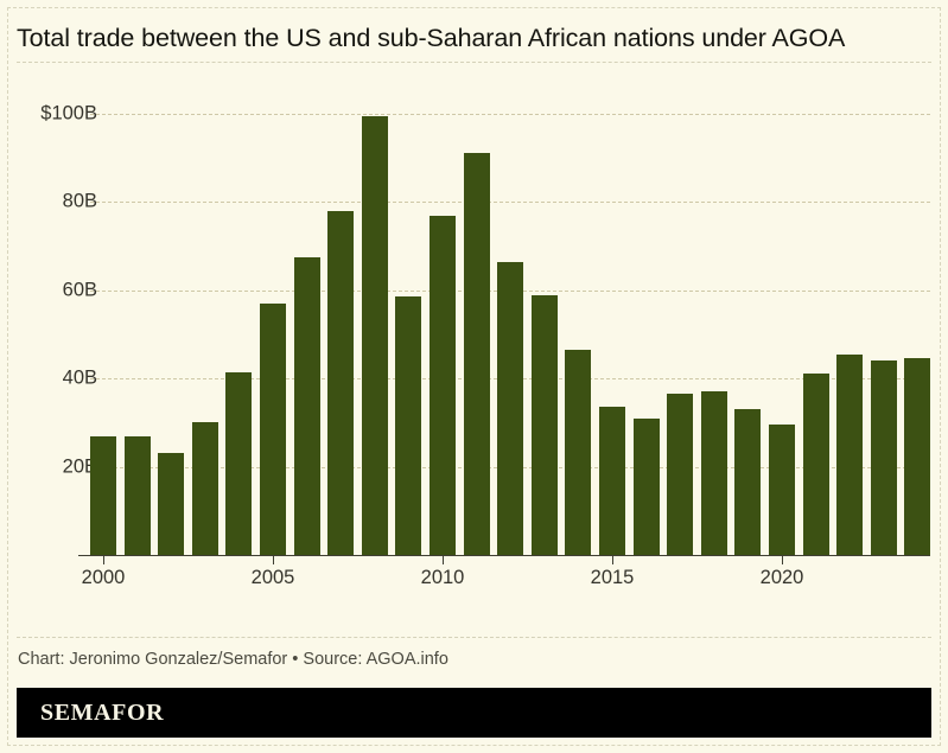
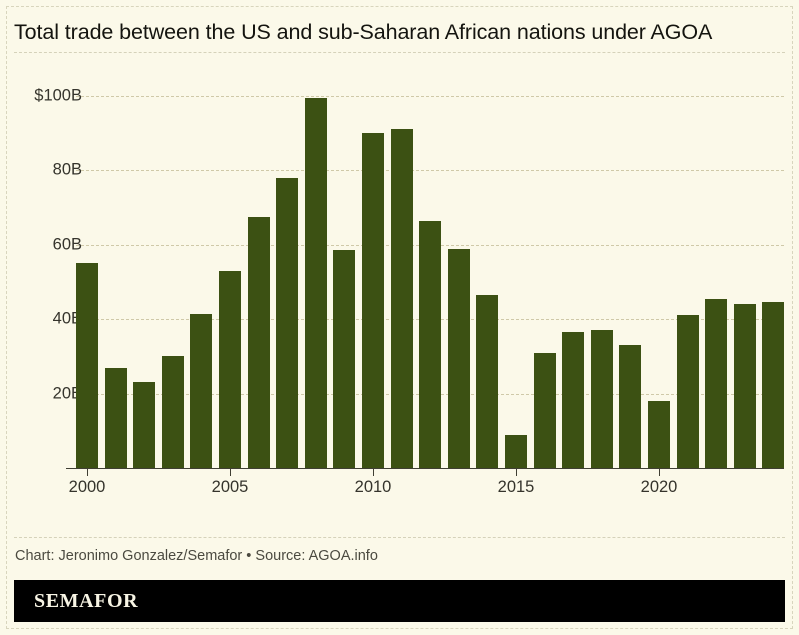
2000: $27B -> $55B
2005: $57B -> $53B
2010: $77B -> $90B
2015: $34B -> $9B
2020: $30B -> $18B
